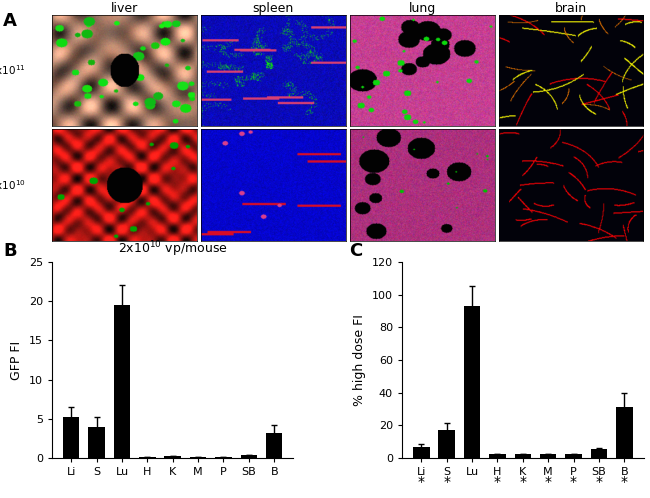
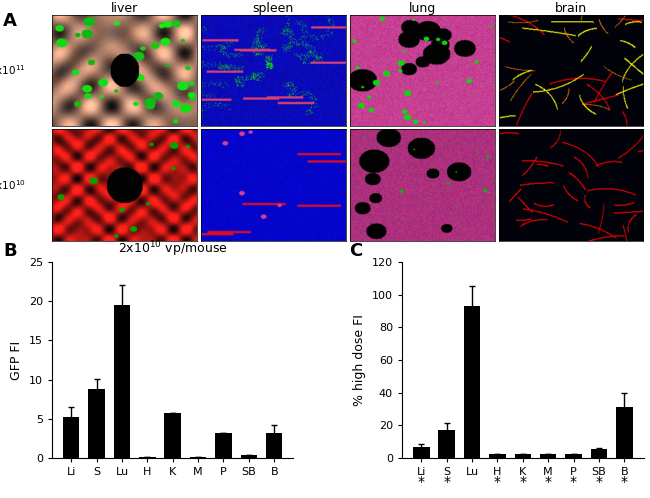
S: 4.0 -> 8.8
K: 0.3 -> 5.8
P: 0.1 -> 3.2
